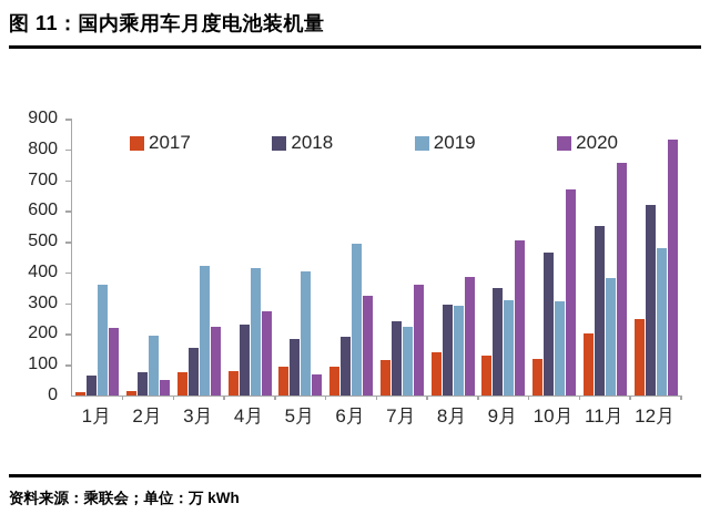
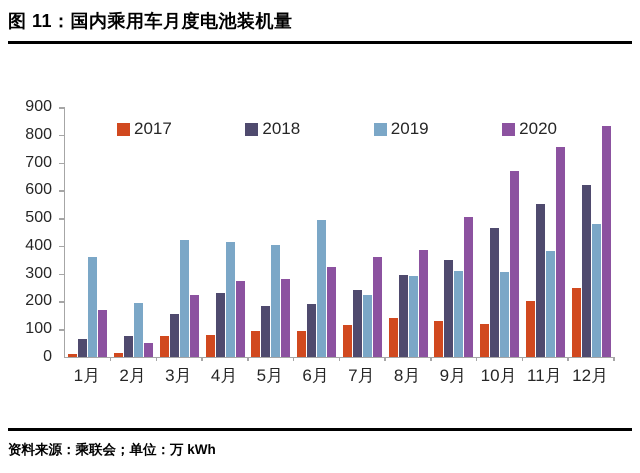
2020/1月: 220 -> 170
2020/5月: 70 -> 280
